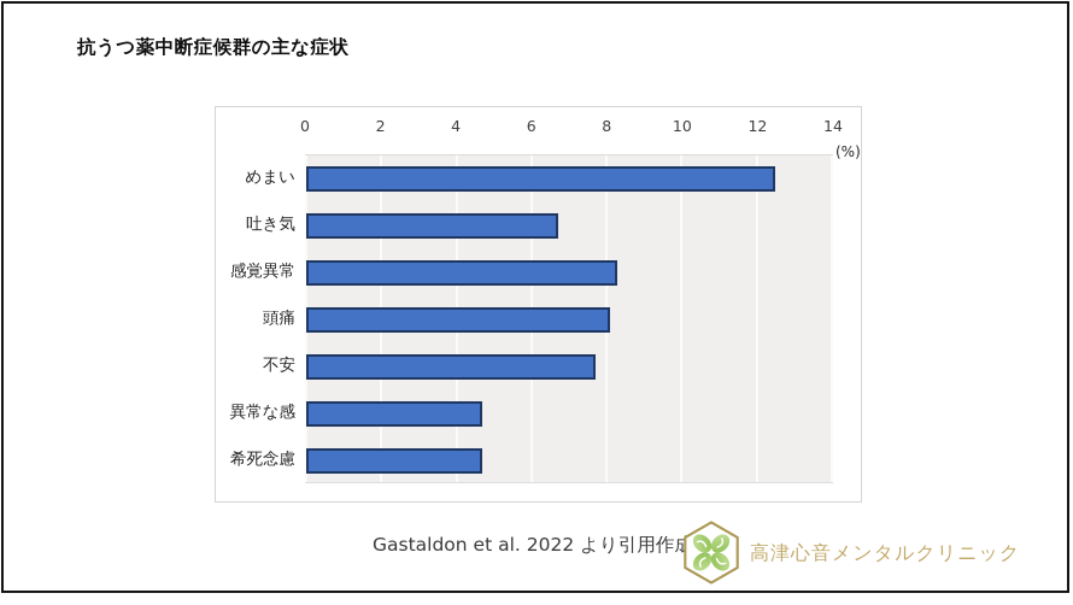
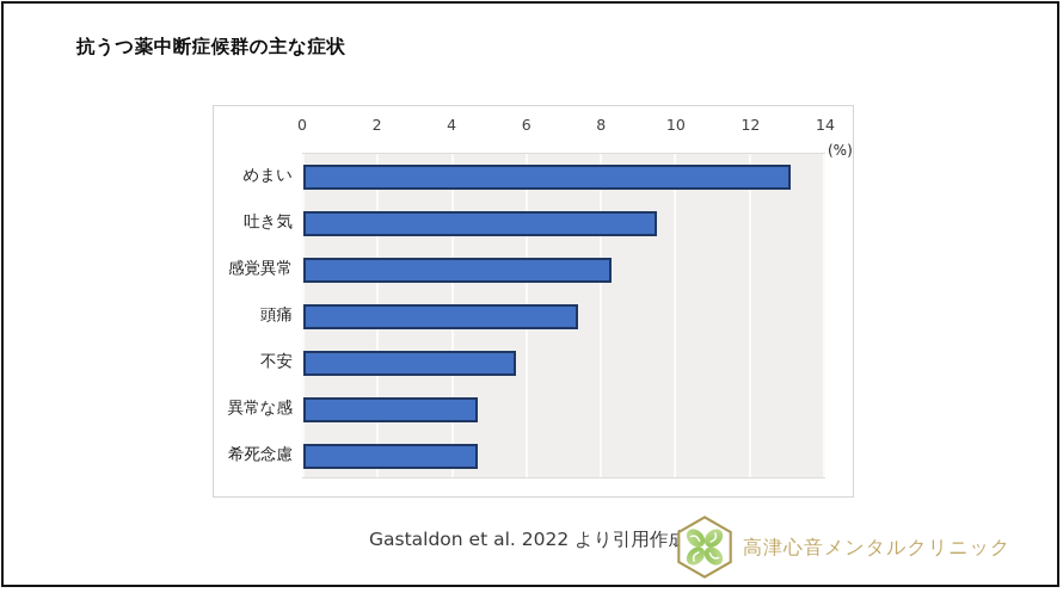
めまい: 12.5 -> 13.1
吐き気: 6.7 -> 9.5
頭痛: 8.1 -> 7.4
不安: 7.7 -> 5.7
